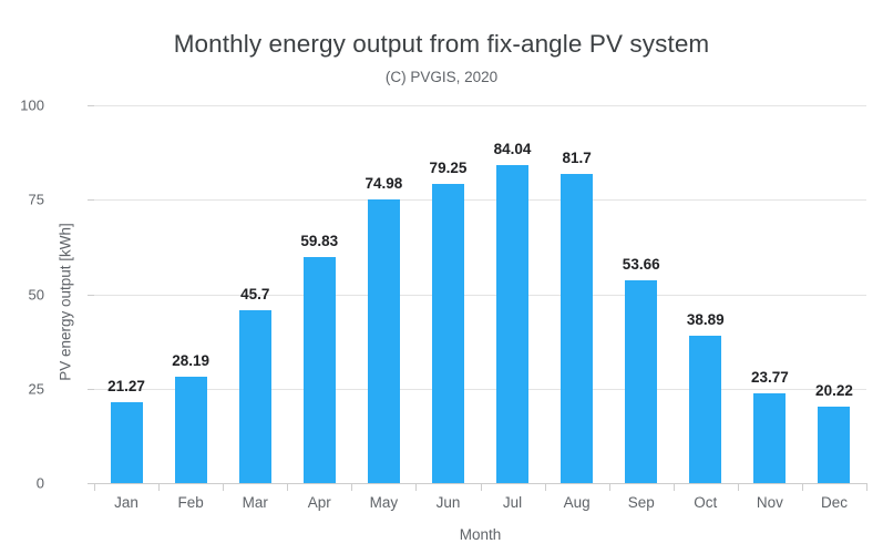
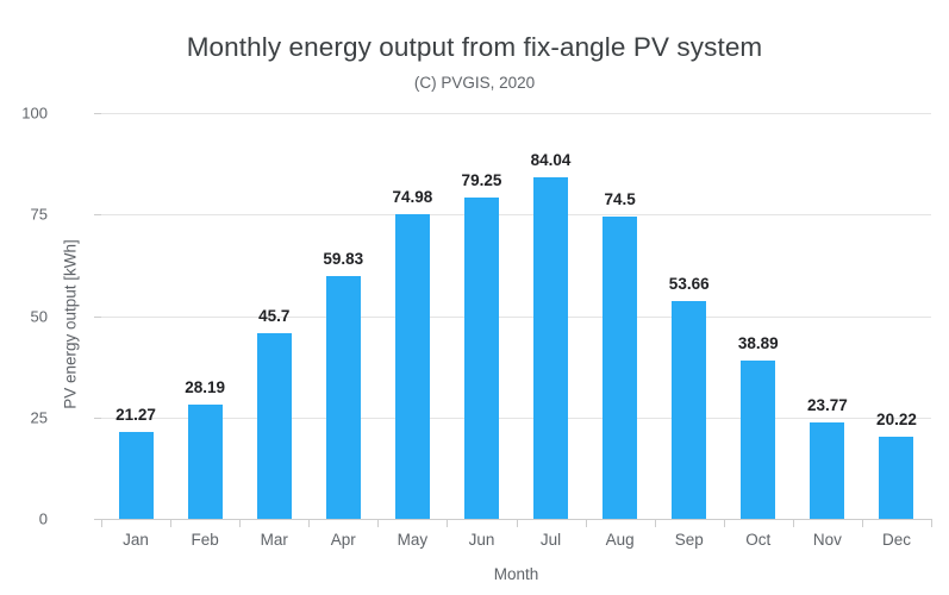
Aug: 81.7 -> 74.5
